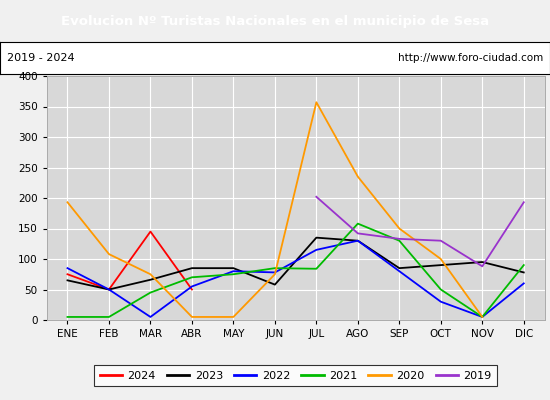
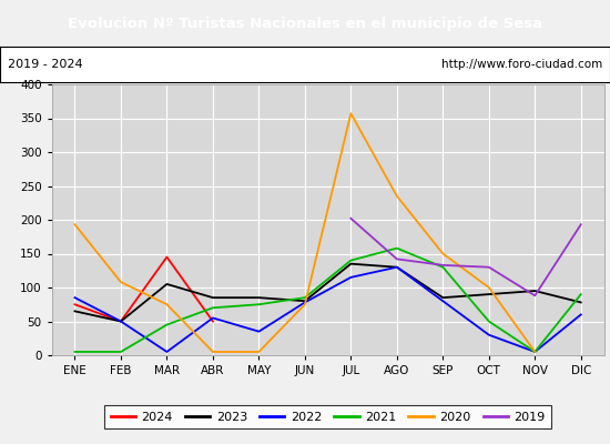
2023/MAR: 66 -> 105
2022/MAY: 80 -> 35
2023/JUN: 58 -> 80
2021/JUL: 84 -> 140
